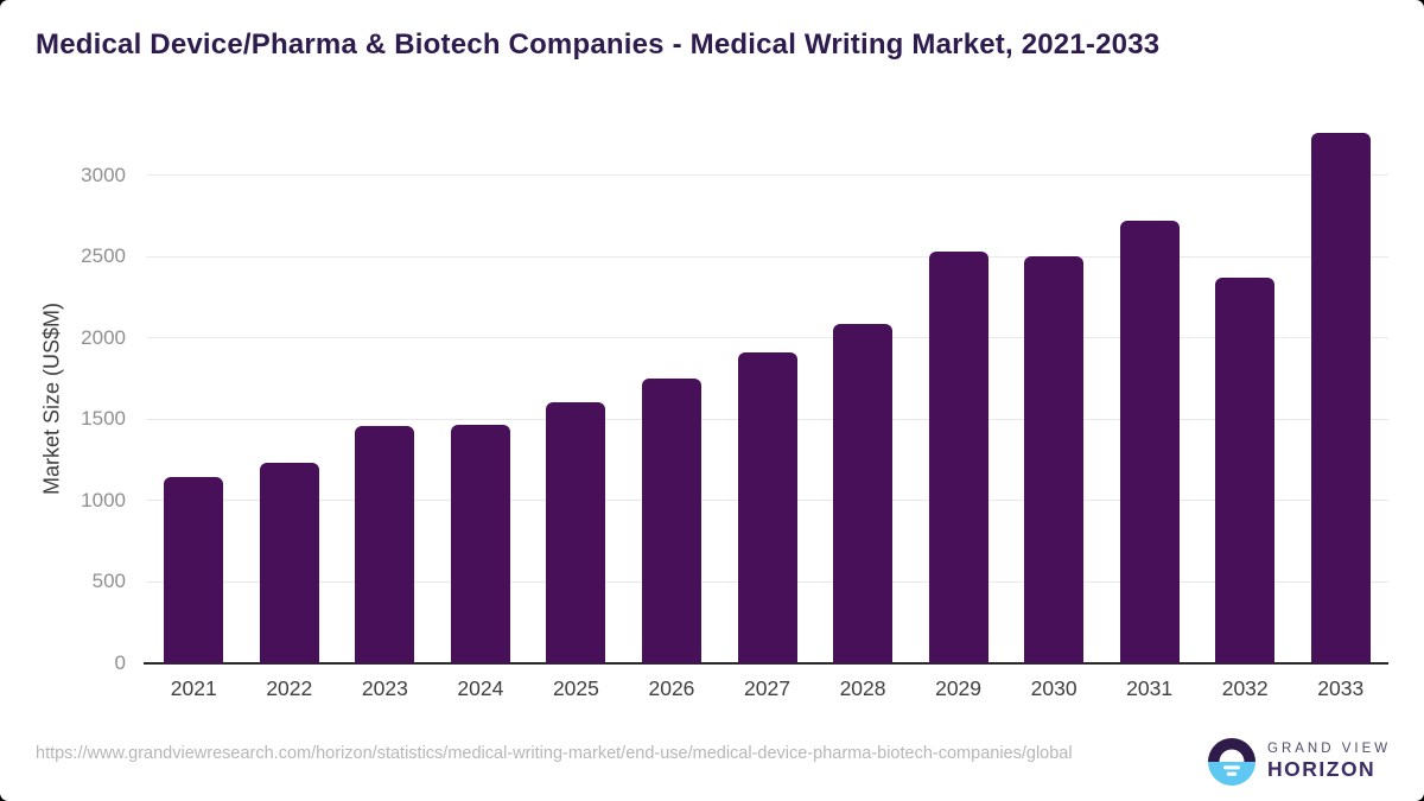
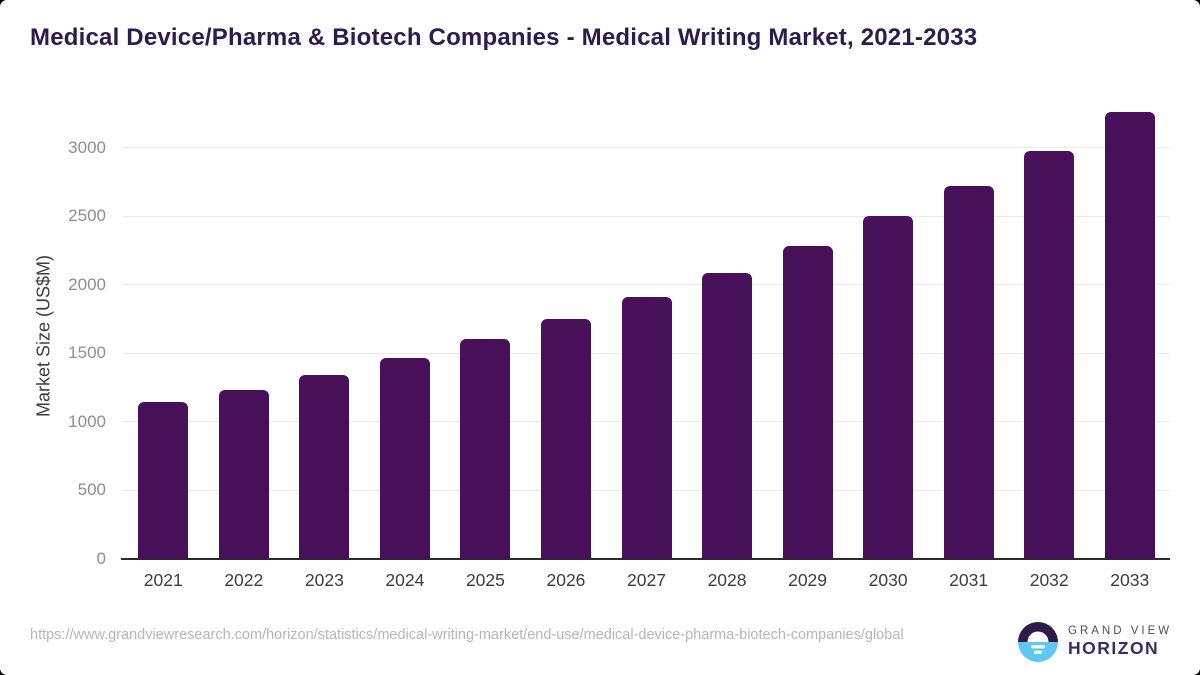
2023: 1460 -> 1340
2029: 2530 -> 2280
2032: 2370 -> 2980
